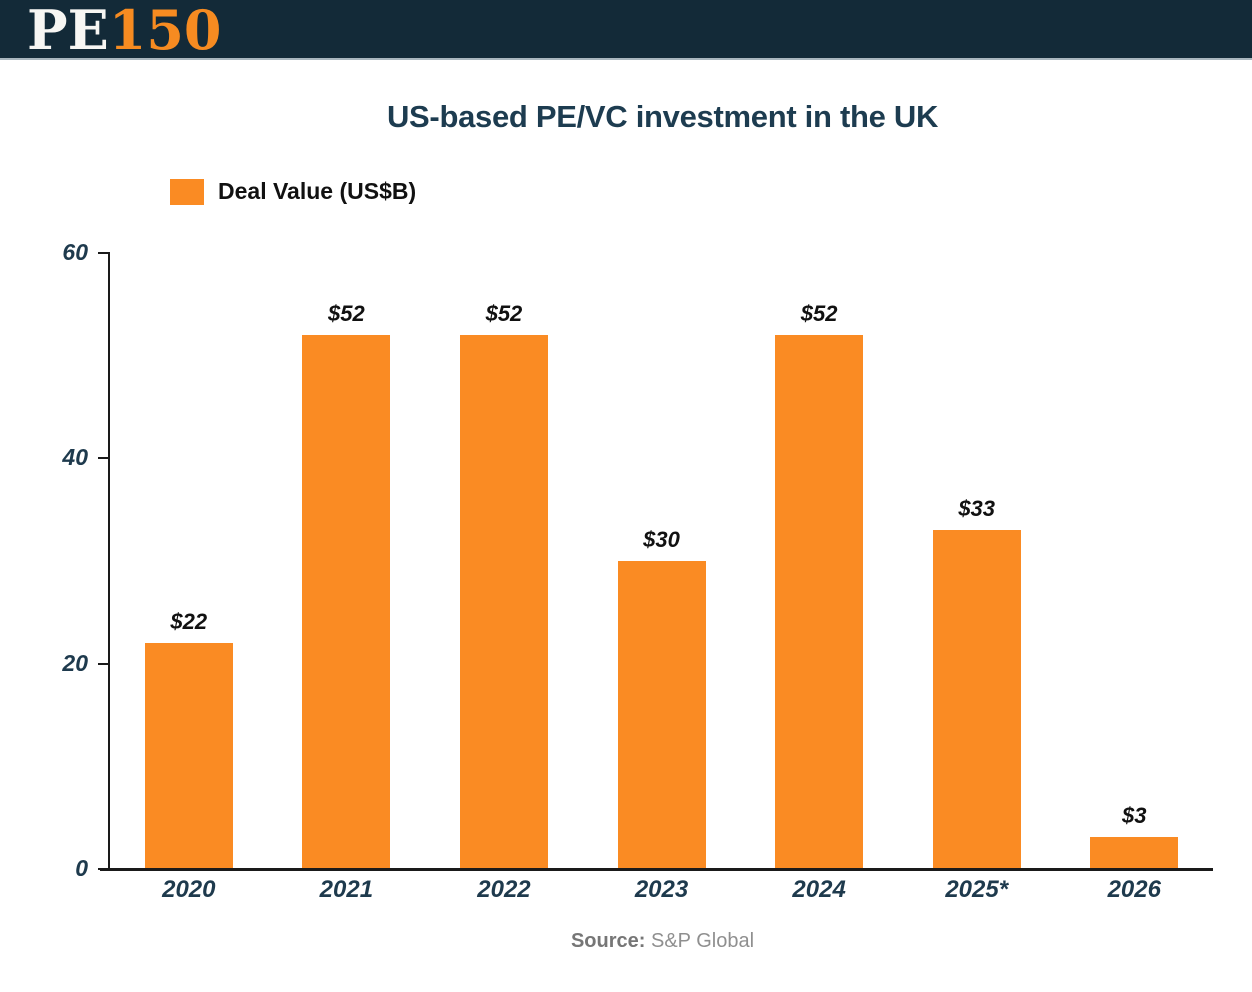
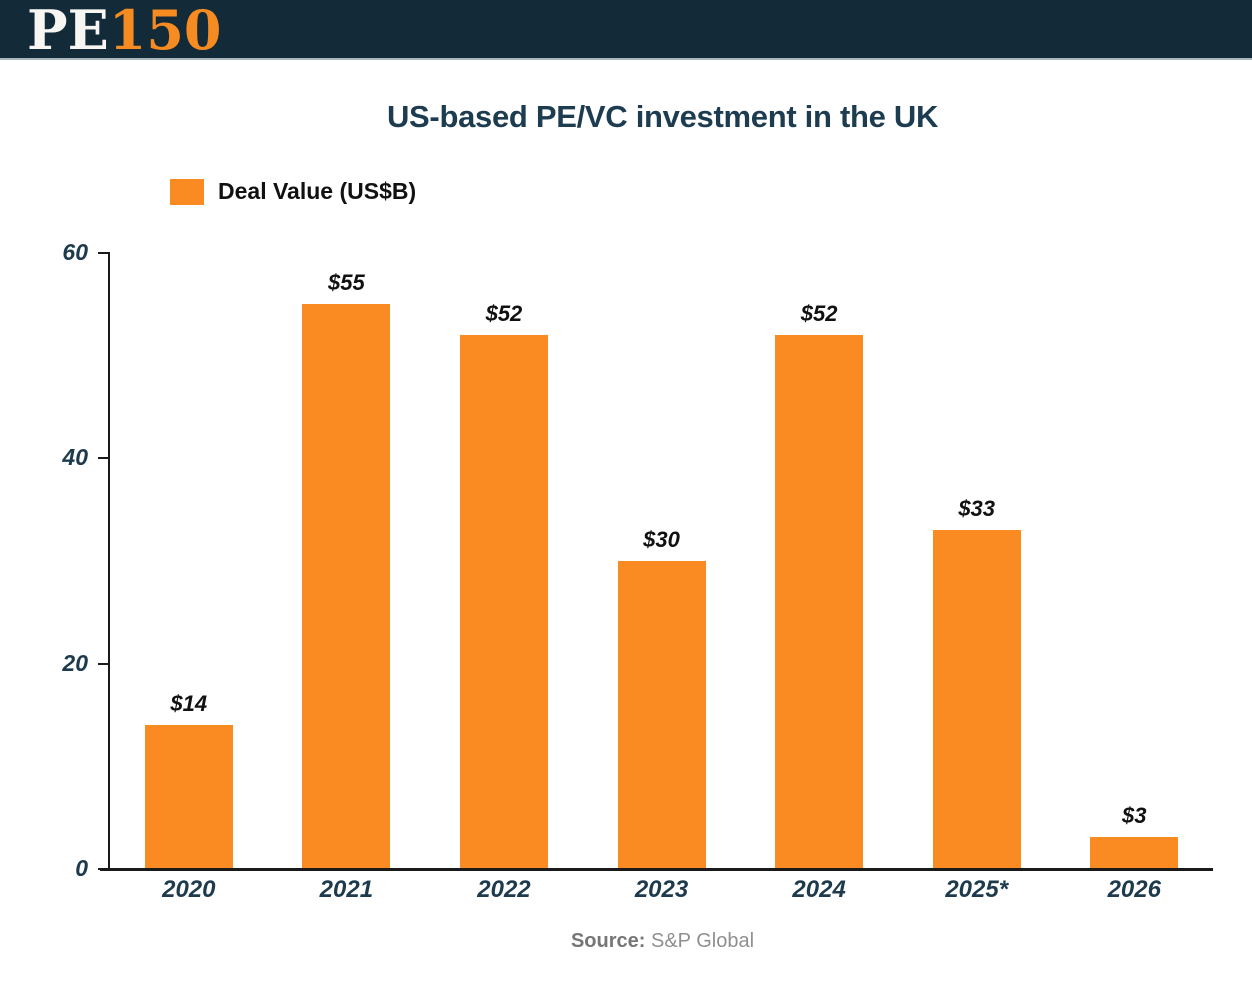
2020: $22 -> $14
2021: $52 -> $55
